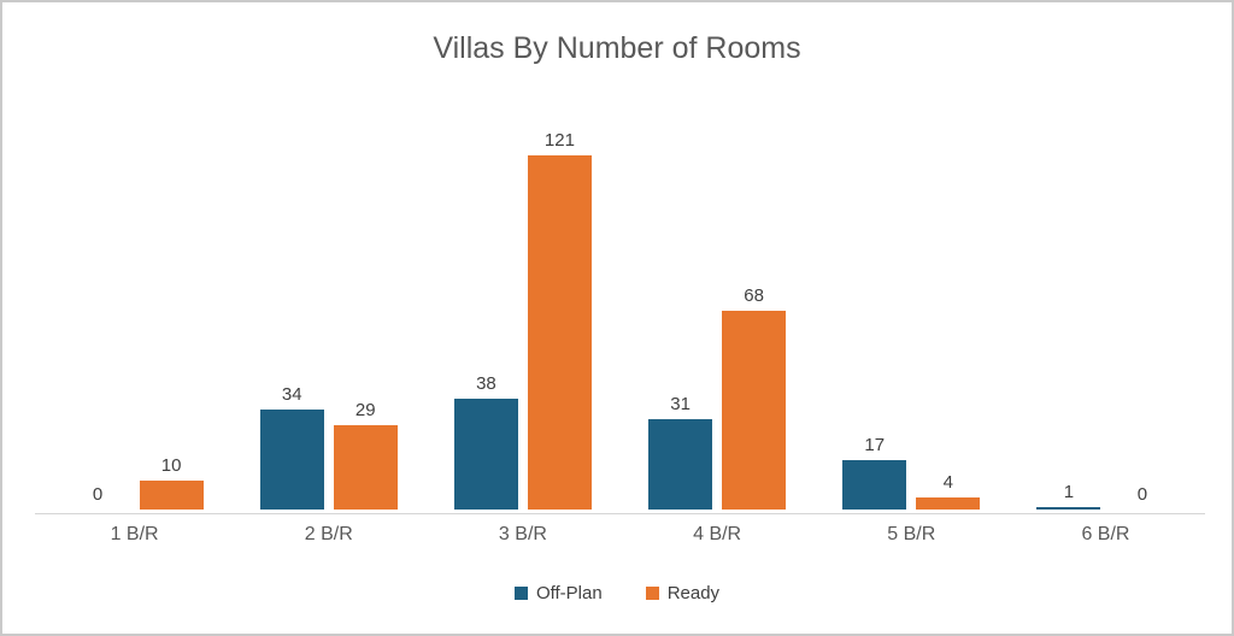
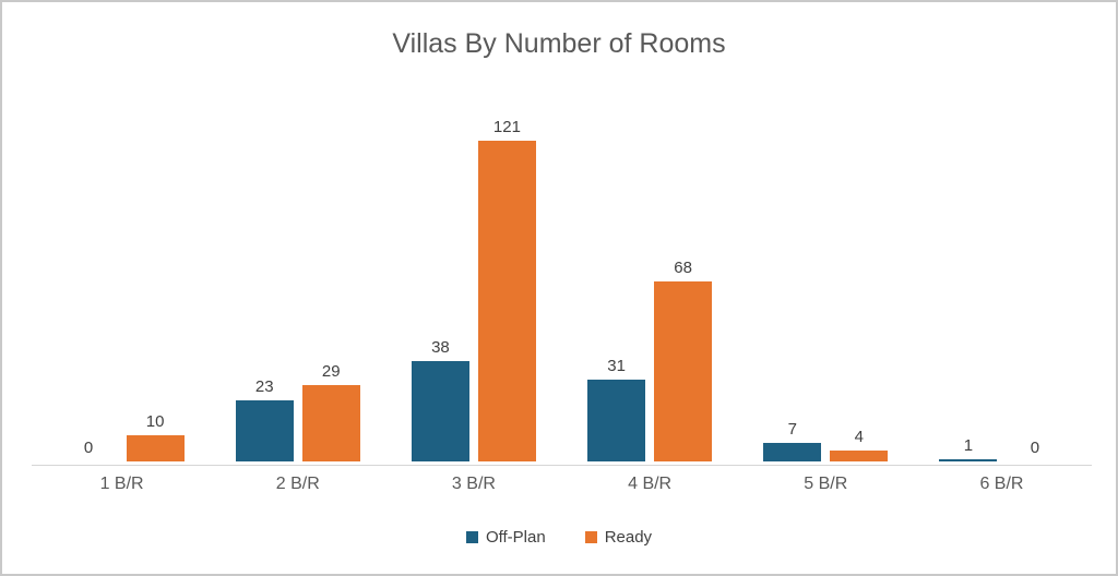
Off-Plan/2 B/R: 34 -> 23
Off-Plan/5 B/R: 17 -> 7
